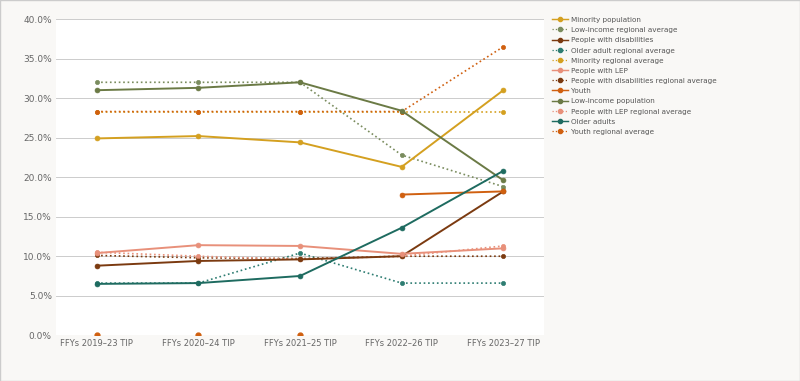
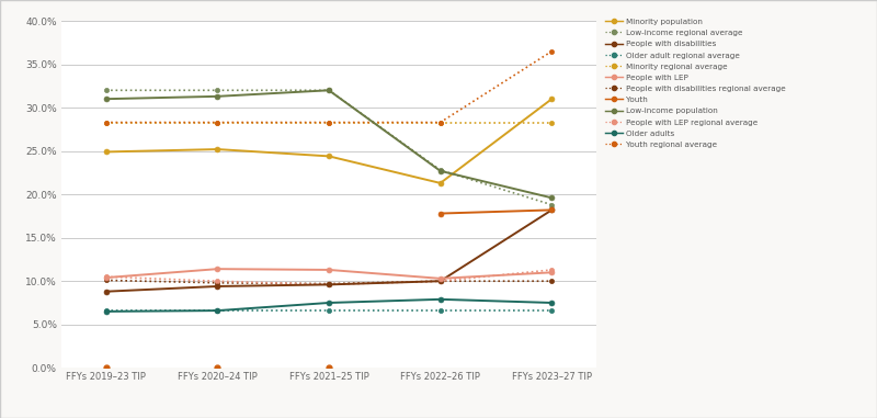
Older adult regional average/FFYs 2021–25 TIP: 10.4% -> 6.6%
Low-income population/FFYs 2022–26 TIP: 28.4% -> 22.7%
Older adults/FFYs 2022–26 TIP: 13.6% -> 7.9%
Older adults/FFYs 2023–27 TIP: 20.8% -> 7.5%
